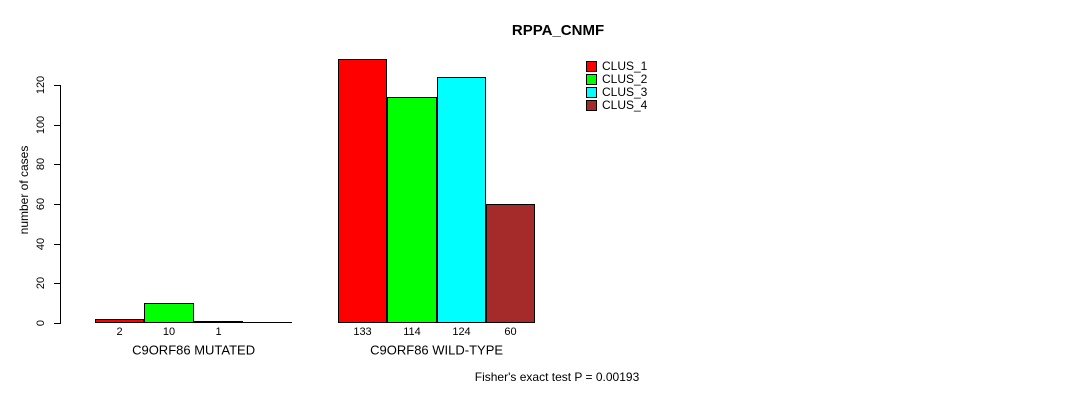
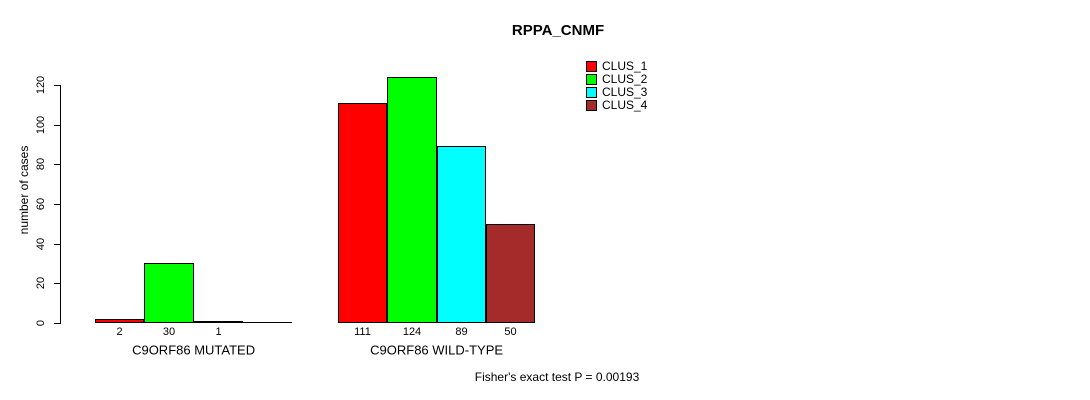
CLUS_2/C9ORF86 MUTATED: 10 -> 30
CLUS_1/C9ORF86 WILD-TYPE: 133 -> 111
CLUS_2/C9ORF86 WILD-TYPE: 114 -> 124
CLUS_3/C9ORF86 WILD-TYPE: 124 -> 89
CLUS_4/C9ORF86 WILD-TYPE: 60 -> 50
